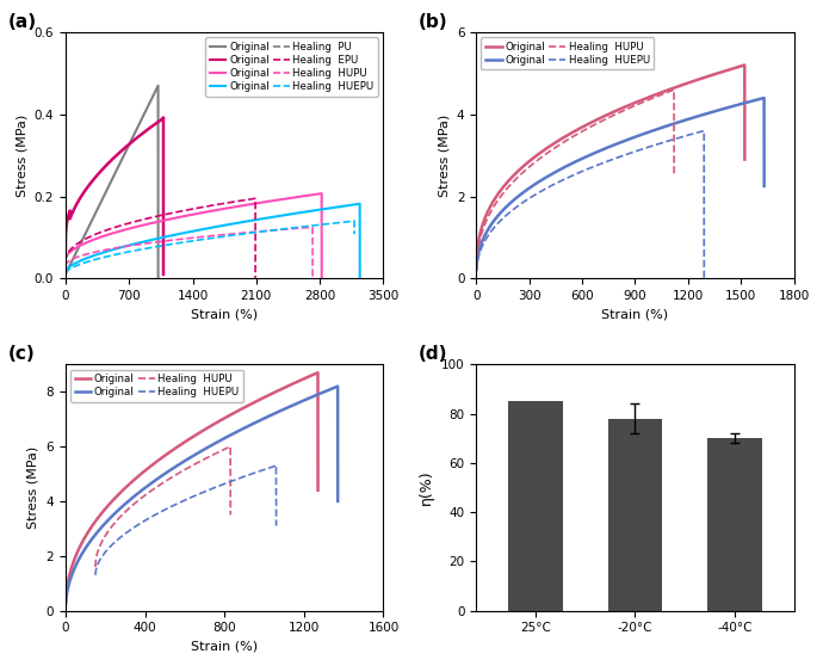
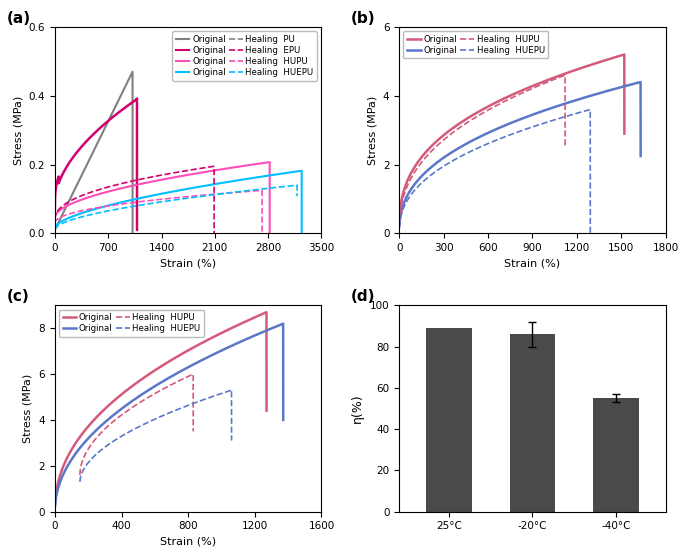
25°C: 85 -> 89
-20°C: 78 -> 86
-40°C: 70 -> 55
